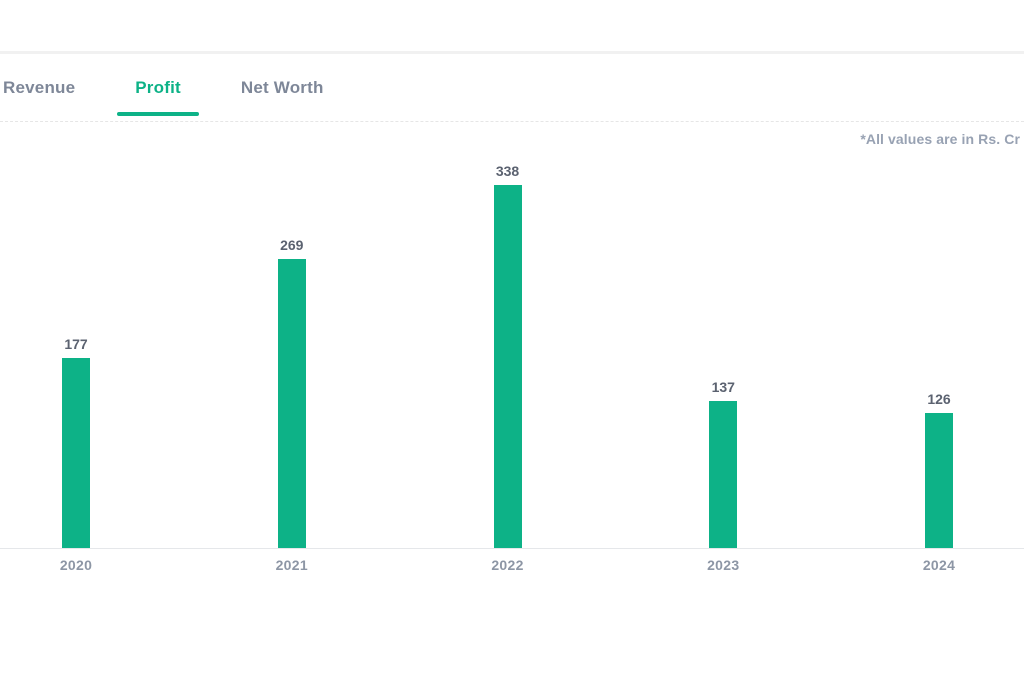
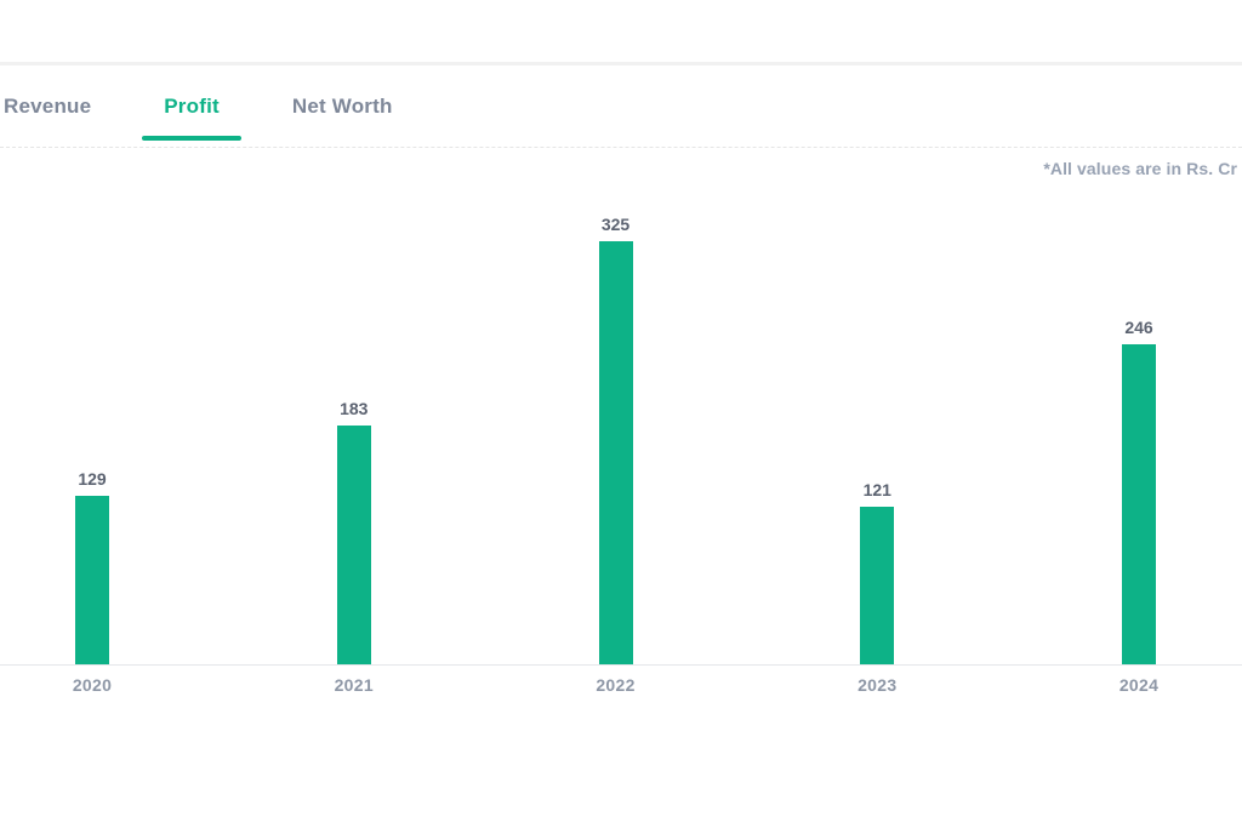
2020: 177 -> 129
2021: 269 -> 183
2022: 338 -> 325
2023: 137 -> 121
2024: 126 -> 246
